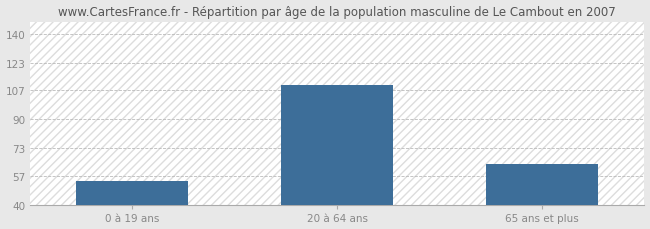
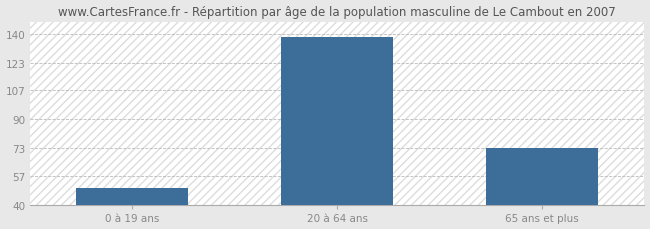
0 à 19 ans: 54 -> 50
20 à 64 ans: 110 -> 138
65 ans et plus: 64 -> 73
